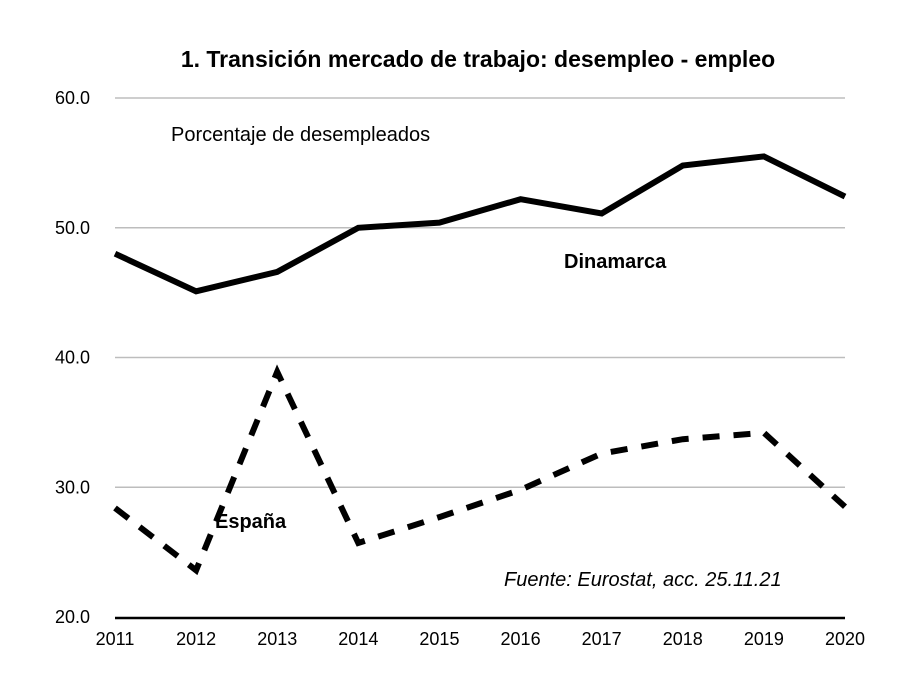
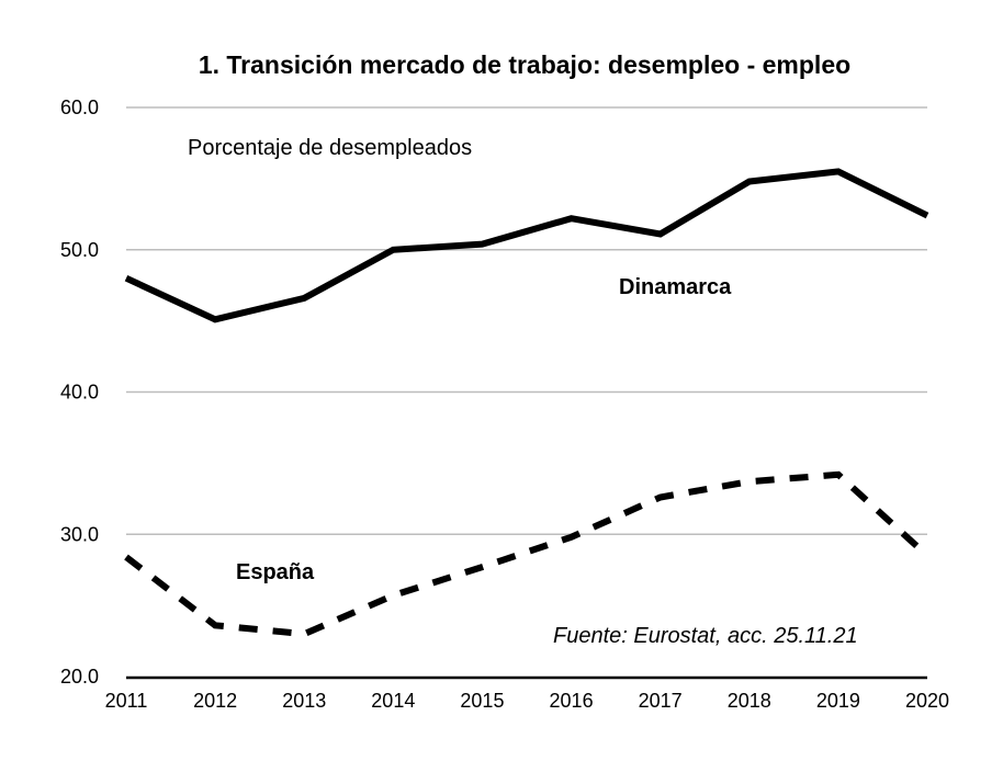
España/2013: 38.9 -> 23.0
